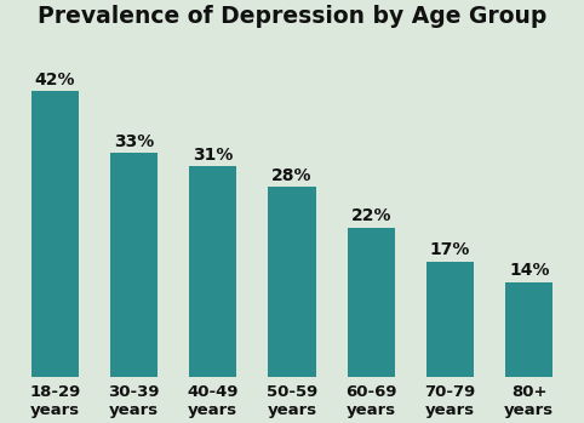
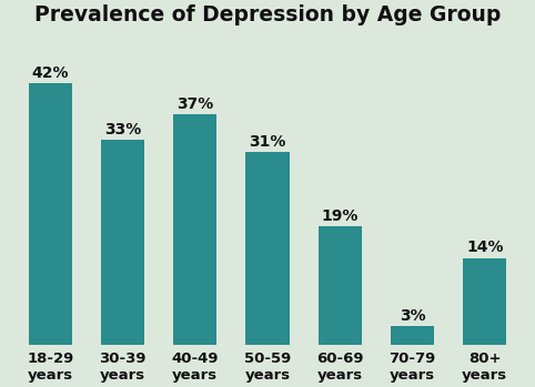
40-49 years: 31% -> 37%
50-59 years: 28% -> 31%
60-69 years: 22% -> 19%
70-79 years: 17% -> 3%
